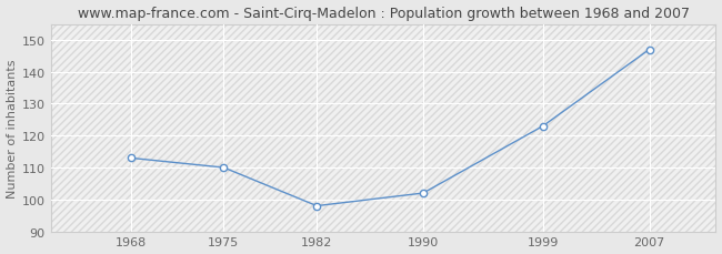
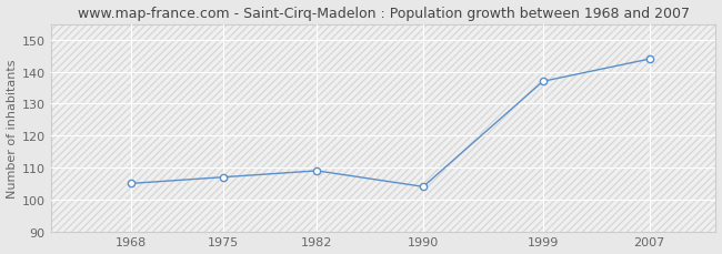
1968: 113 -> 105
1975: 110 -> 107
1982: 98 -> 109
1990: 102 -> 104
1999: 123 -> 137
2007: 147 -> 144
